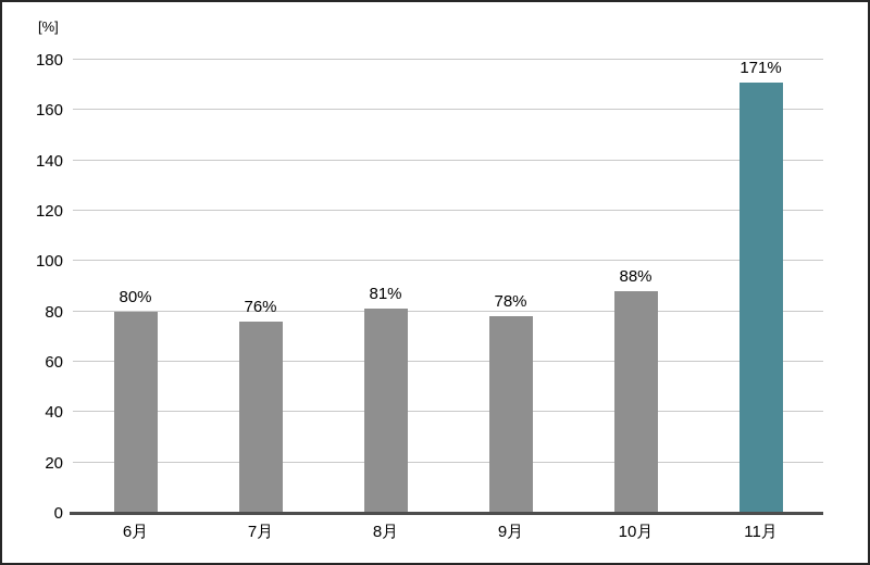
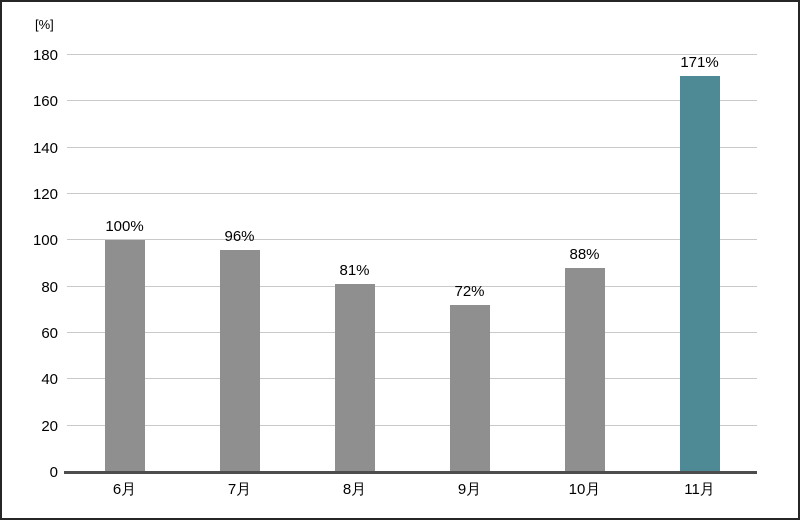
6月: 80% -> 100%
7月: 76% -> 96%
9月: 78% -> 72%
